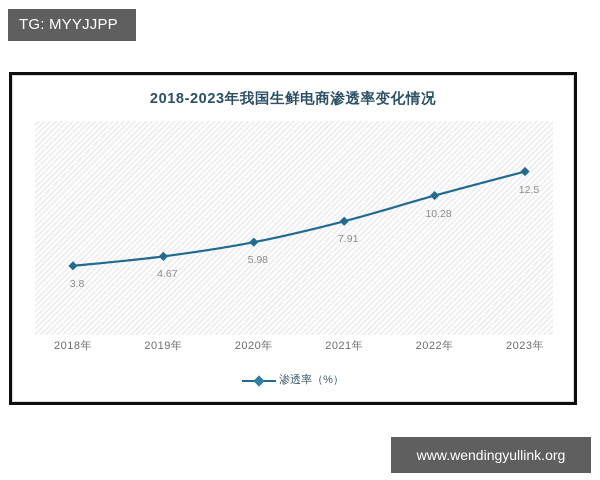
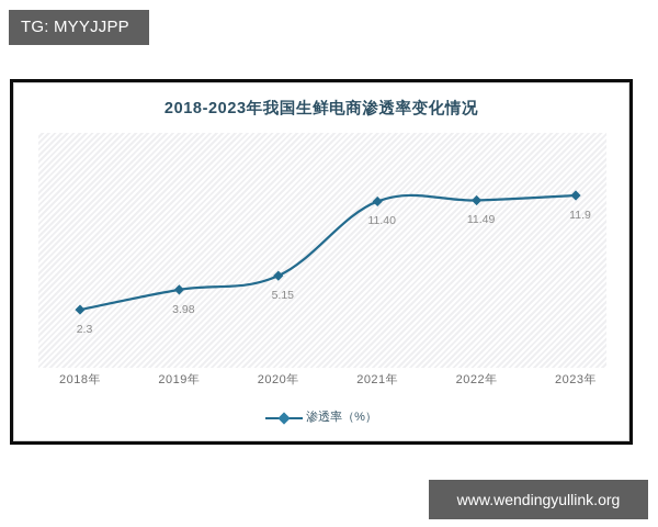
2018年: 3.8 -> 2.3
2019年: 4.67 -> 3.98
2020年: 5.98 -> 5.15
2021年: 7.91 -> 11.40
2022年: 10.28 -> 11.49
2023年: 12.5 -> 11.9
